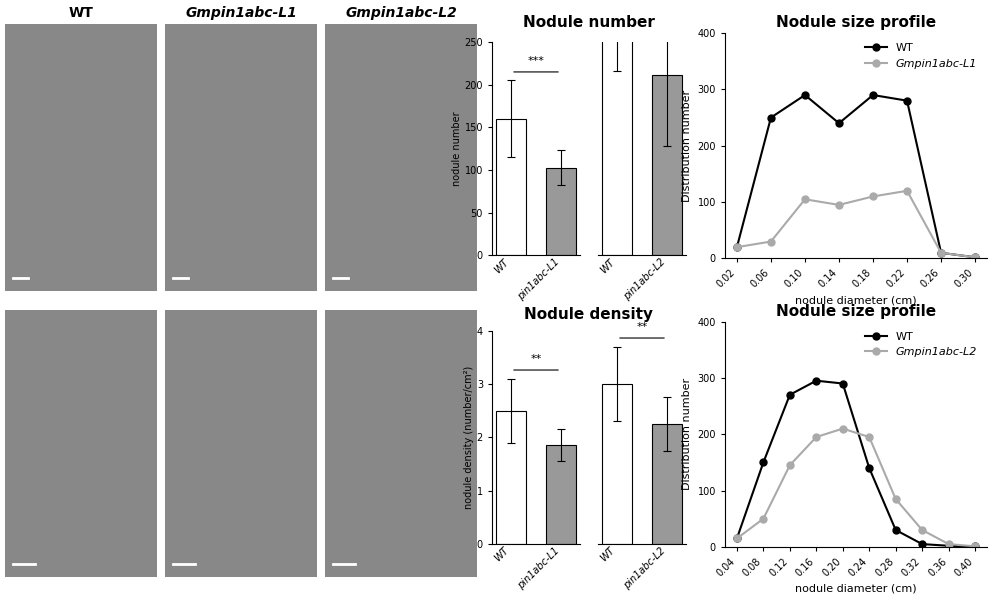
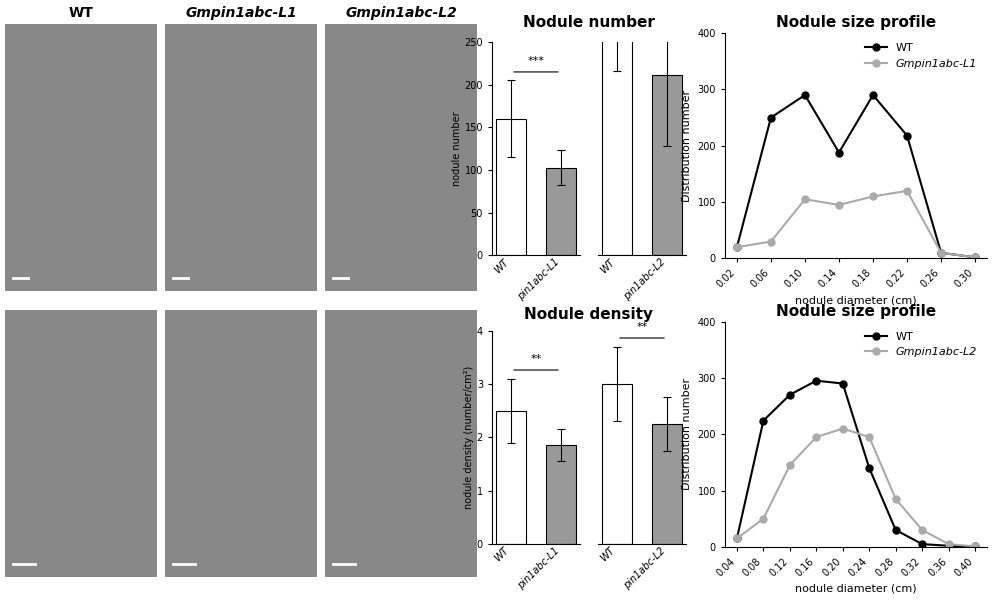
WT/0.14: 240 -> 188
WT/0.22: 280 -> 218
WT/0.08: 150 -> 224
